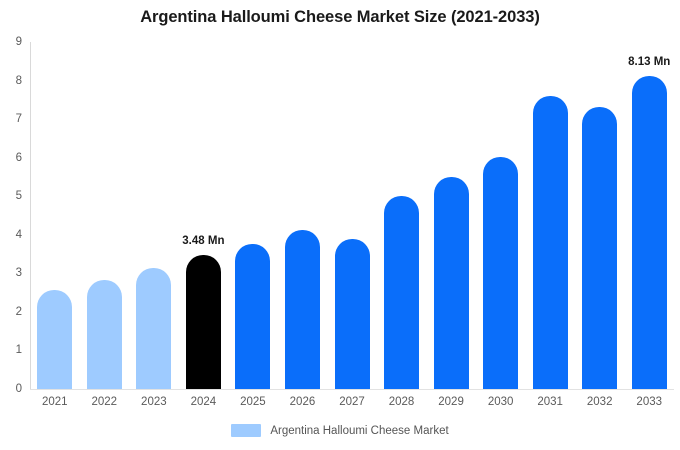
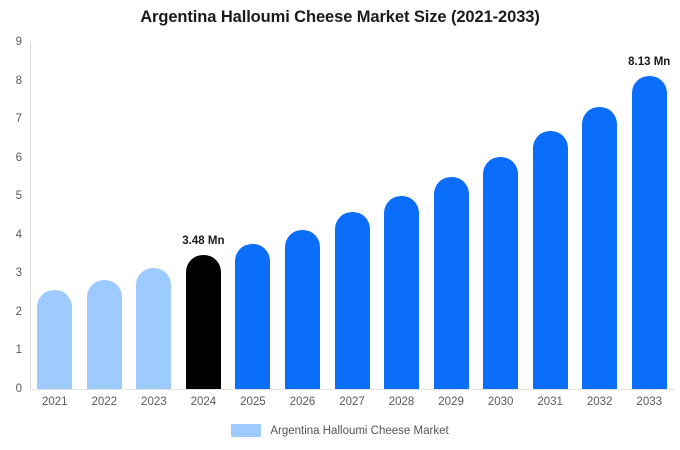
2027: 3.9 -> 4.6
2031: 7.6 -> 6.7
